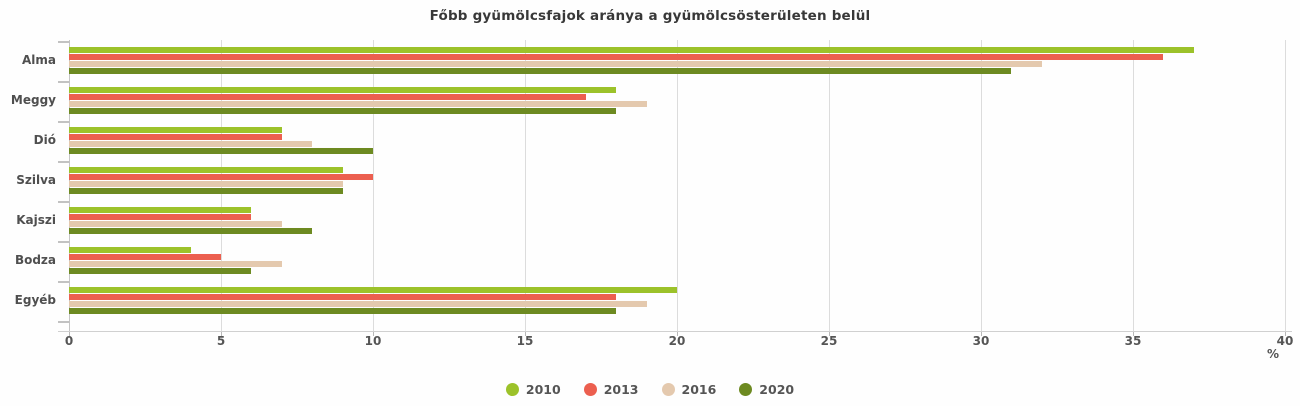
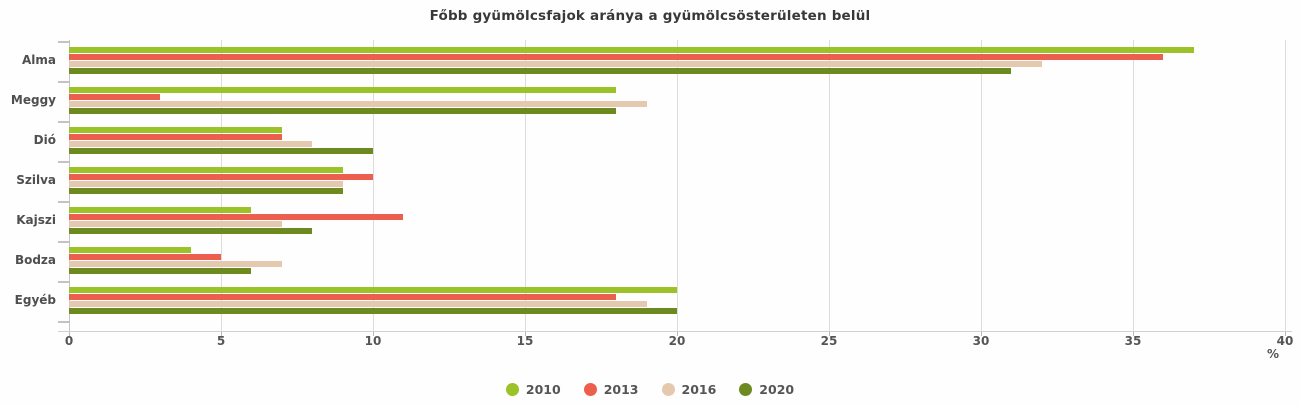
2013/Meggy: 17 -> 3
2013/Kajszi: 6 -> 11
2020/Egyéb: 18 -> 20
